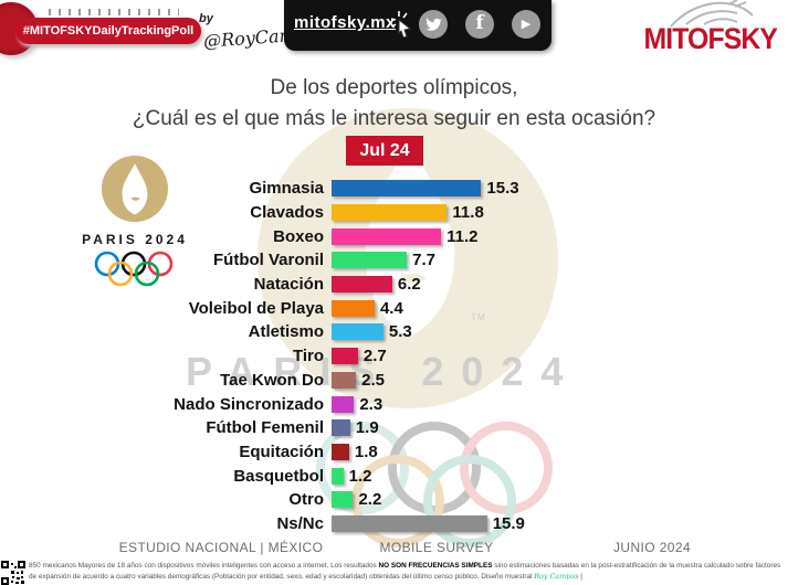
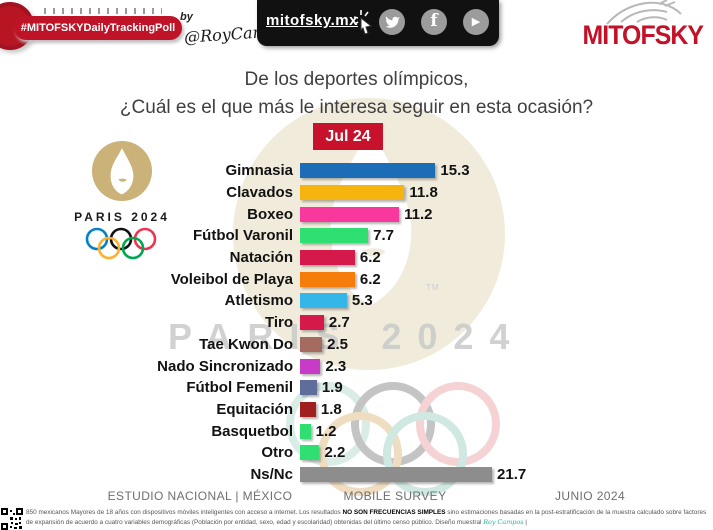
Voleibol de Playa: 4.4 -> 6.2
Ns/Nc: 15.9 -> 21.7
